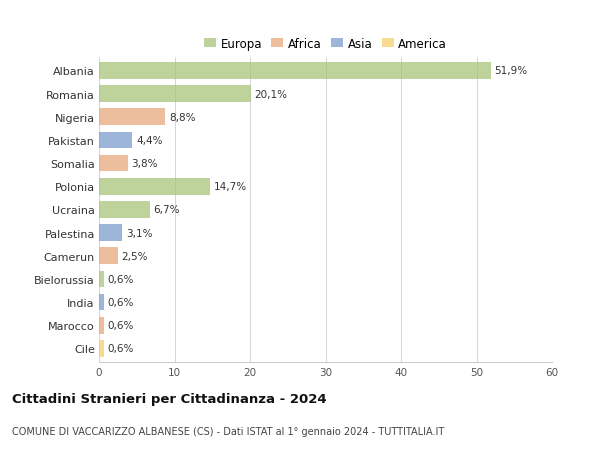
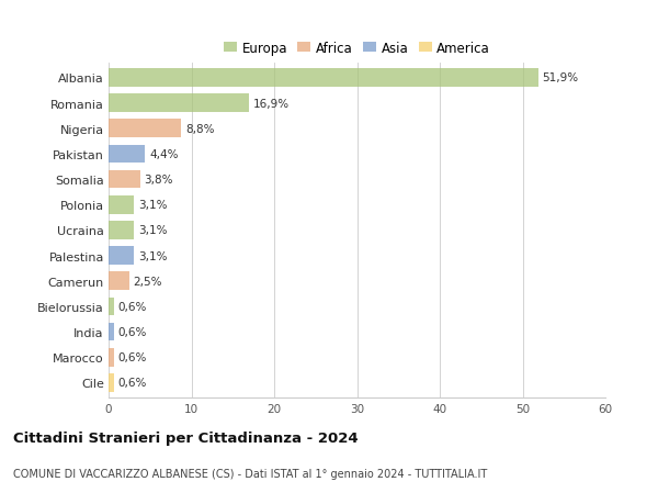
Romania: 20,1% -> 16,9%
Polonia: 14,7% -> 3,1%
Ucraina: 6,7% -> 3,1%
